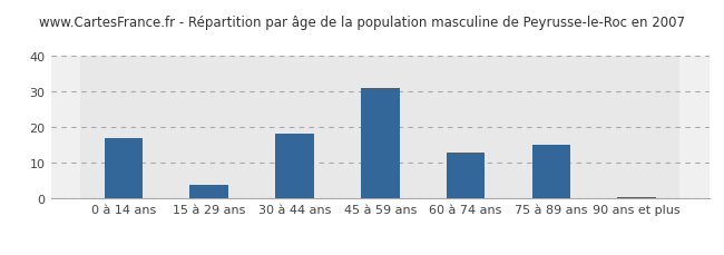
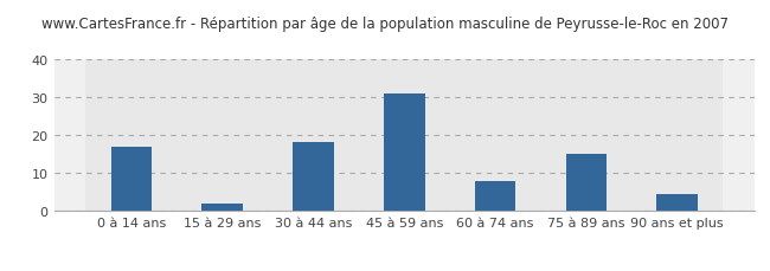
15 à 29 ans: 4.0 -> 2.0
60 à 74 ans: 13.0 -> 8.0
90 ans et plus: 0.5 -> 4.5
